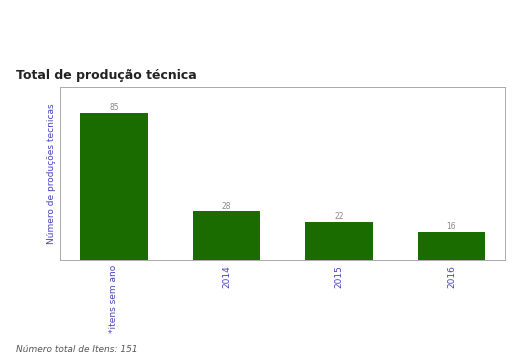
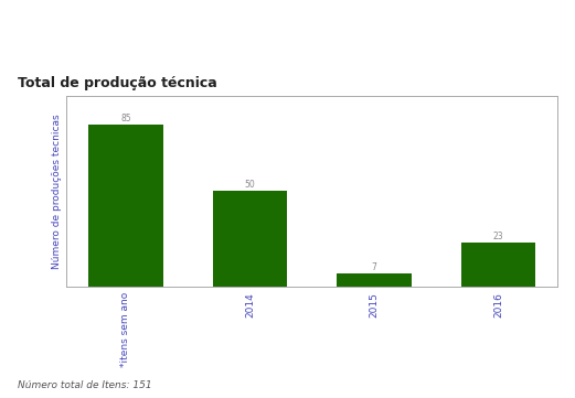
2014: 28 -> 50
2015: 22 -> 7
2016: 16 -> 23
